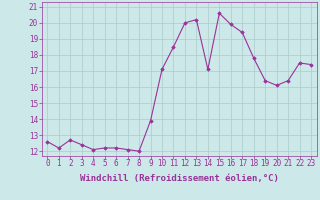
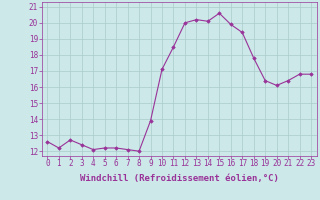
14: 17.1 -> 20.1
22: 17.5 -> 16.8
23: 17.4 -> 16.8
